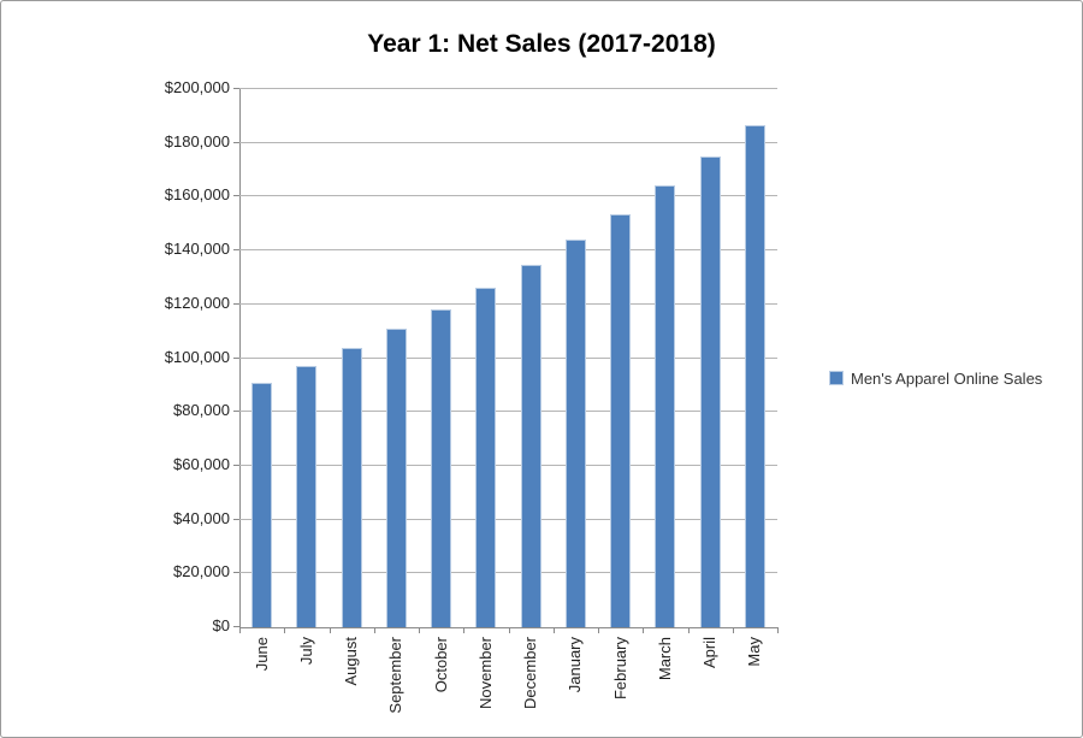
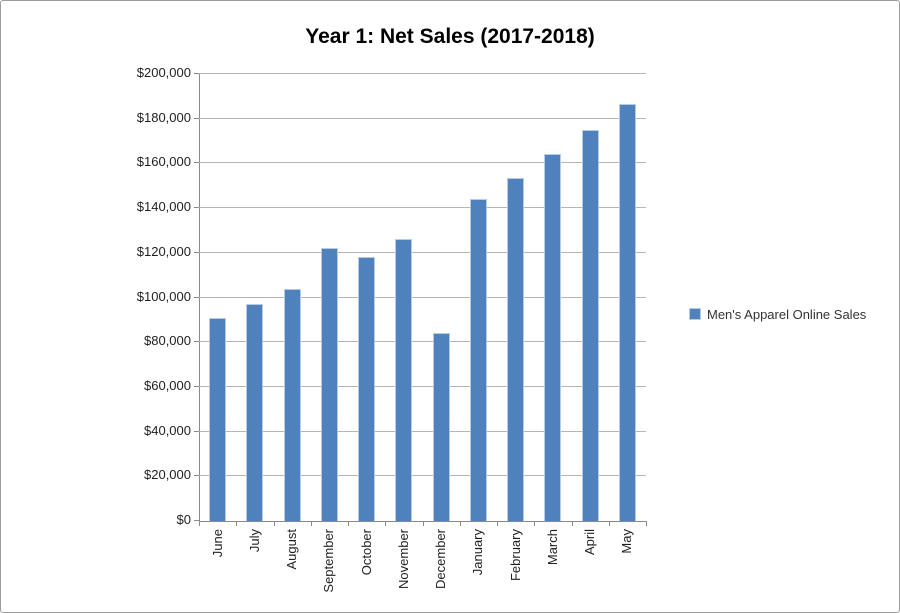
September: $111000 -> $122000
December: $134000 -> $84000
